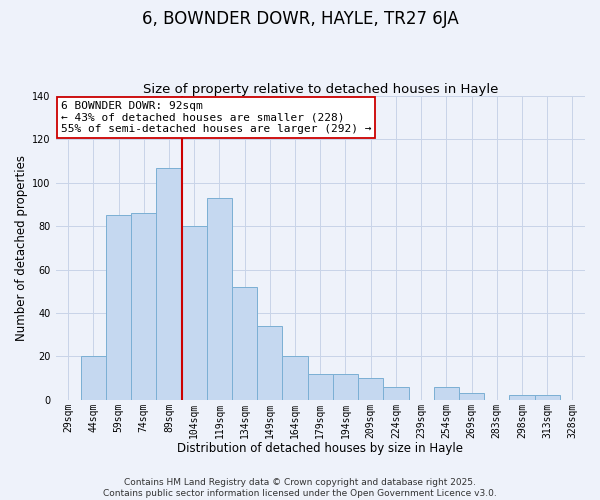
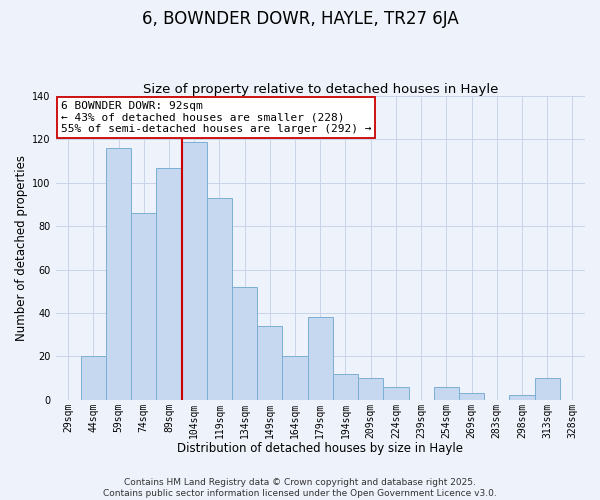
59sqm: 85 -> 116
104sqm: 80 -> 119
179sqm: 12 -> 38
313sqm: 2 -> 10
